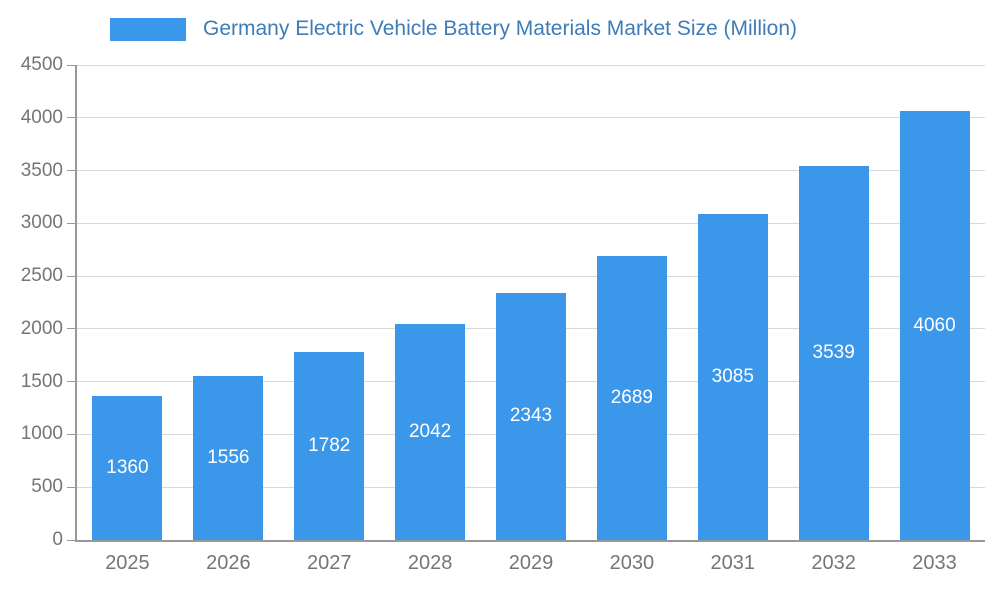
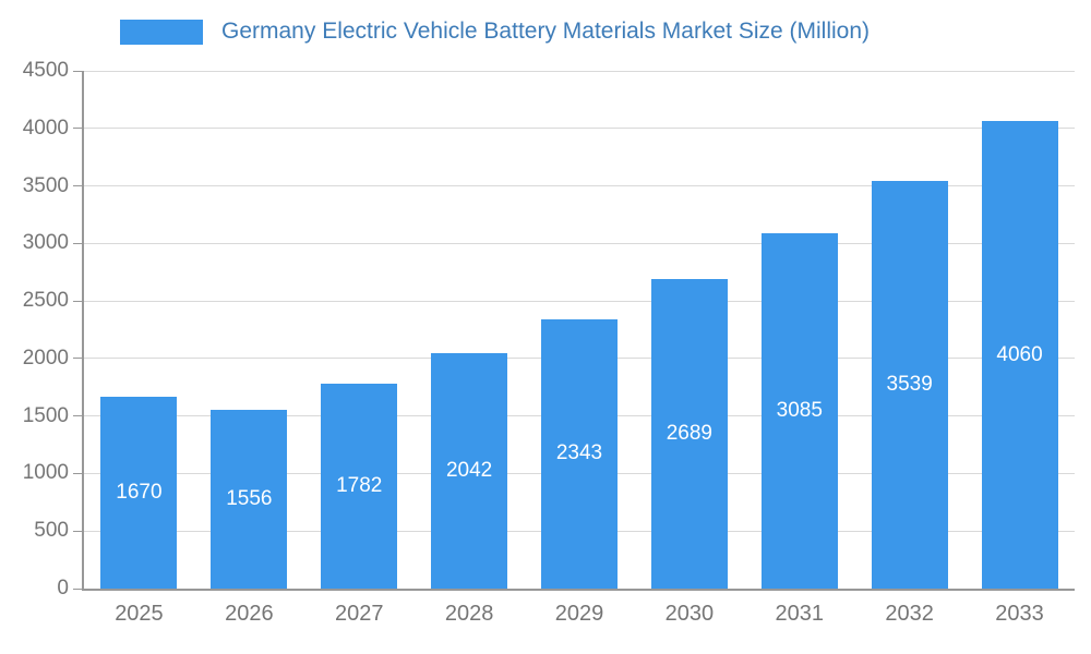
2025: 1360 -> 1670
